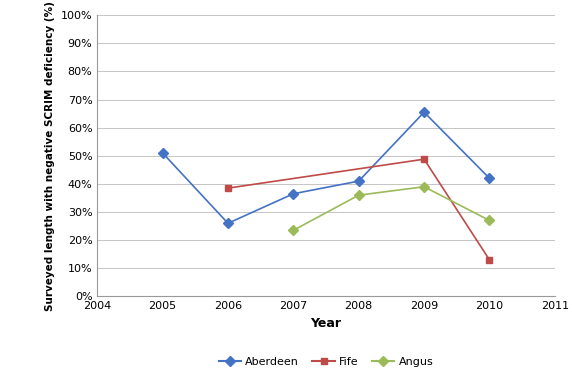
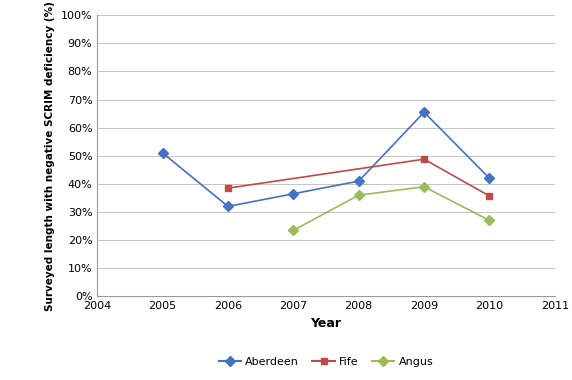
Aberdeen/2006: 26.0% -> 32.0%
Fife/2010: 13.0% -> 35.7%
